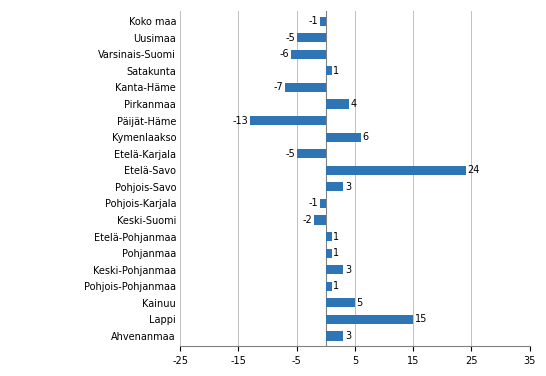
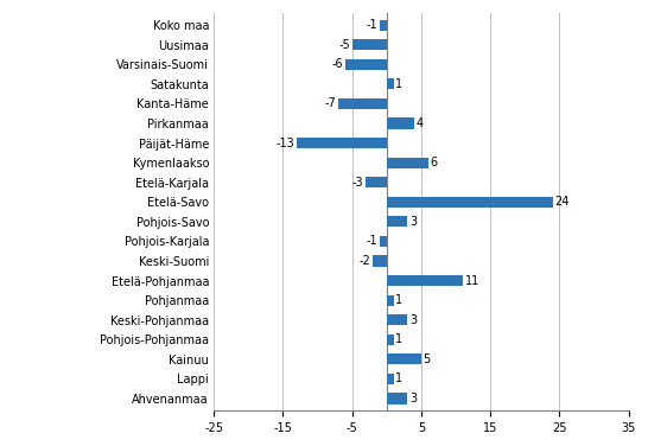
Etelä-Karjala: -5 -> -3
Etelä-Pohjanmaa: 1 -> 11
Lappi: 15 -> 1
